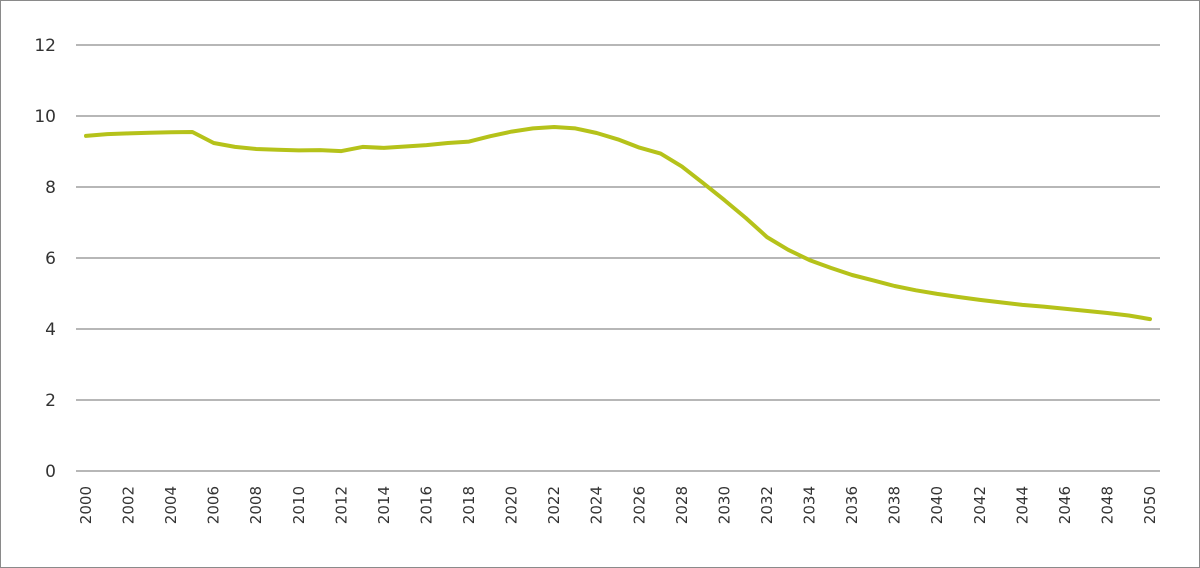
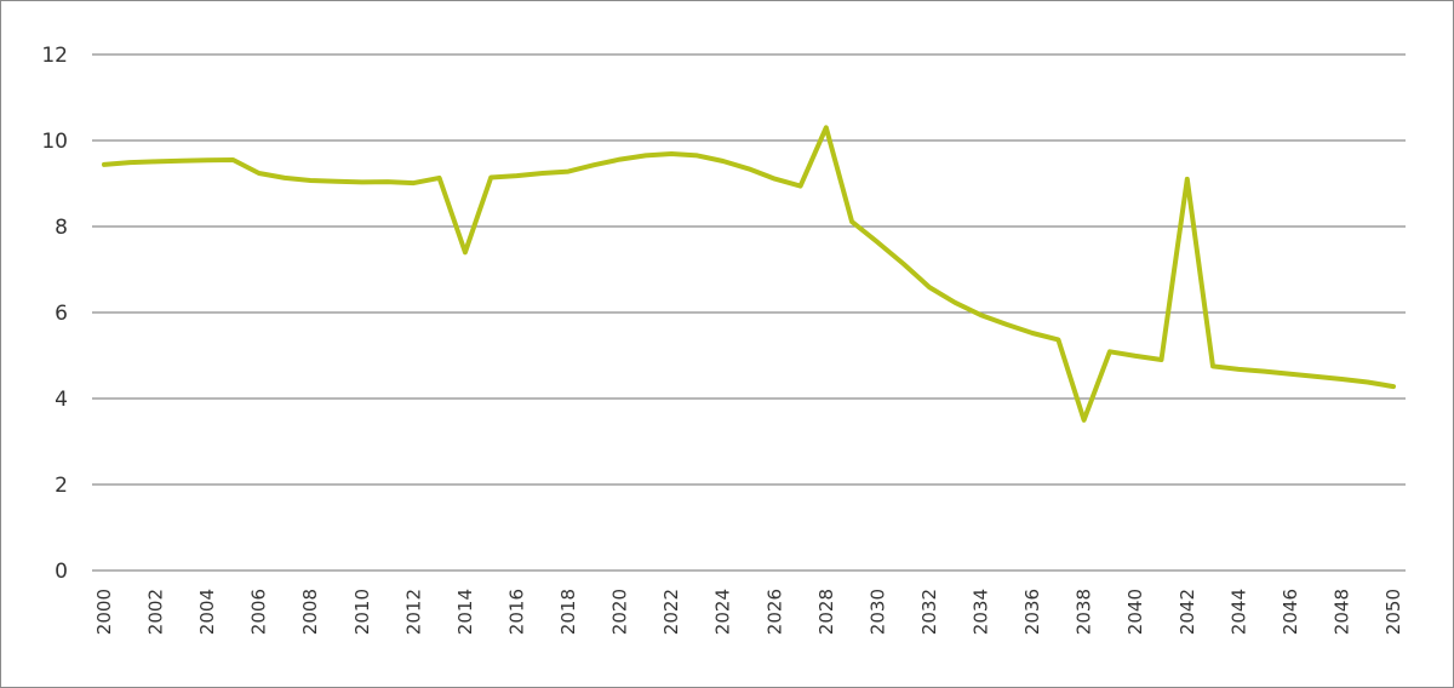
2014: 9.1 -> 7.4
2028: 8.6 -> 10.3
2038: 5.2 -> 3.5
2042: 4.8 -> 9.1
